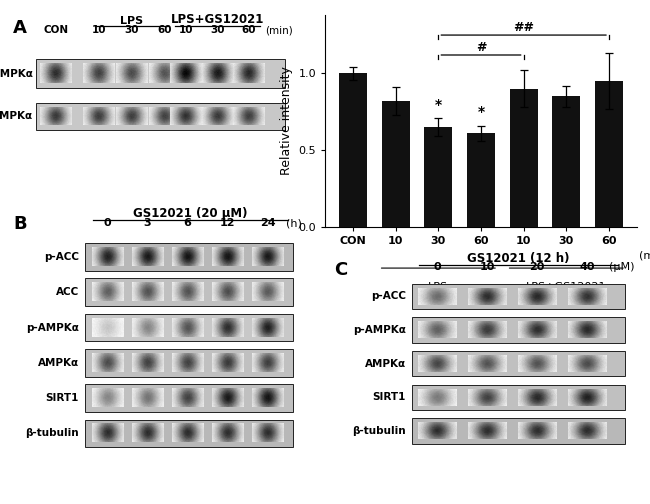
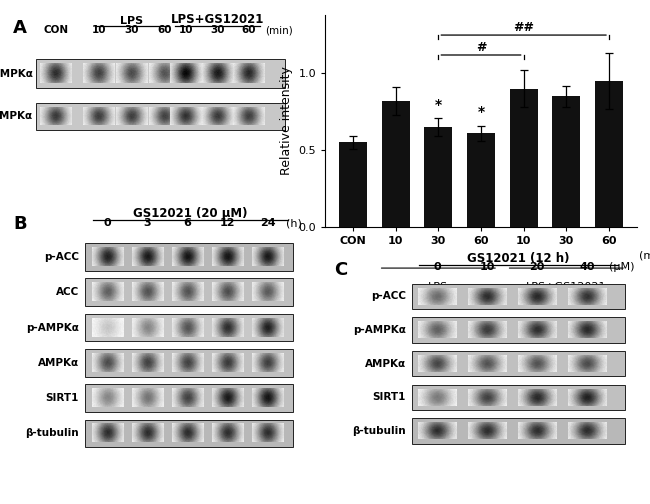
CON: 1.00 -> 0.55
